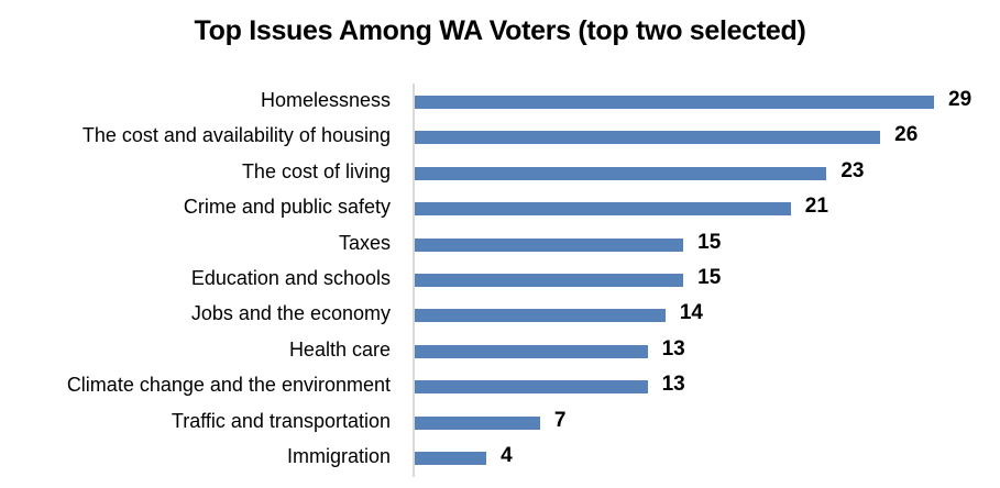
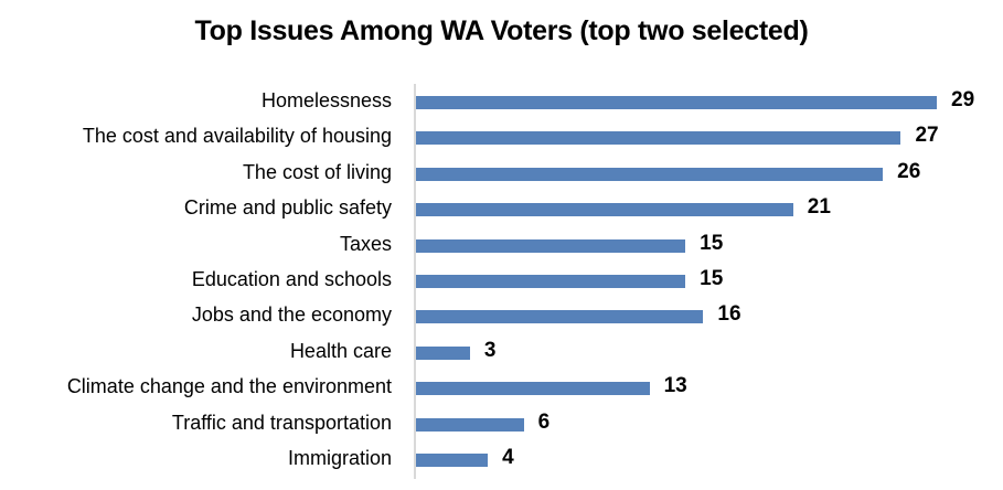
The cost and availability of housing: 26 -> 27
The cost of living: 23 -> 26
Jobs and the economy: 14 -> 16
Health care: 13 -> 3
Traffic and transportation: 7 -> 6
